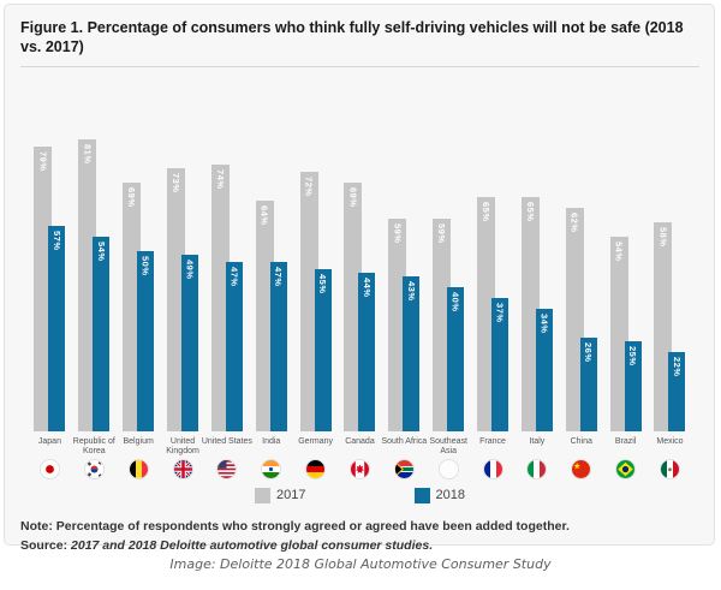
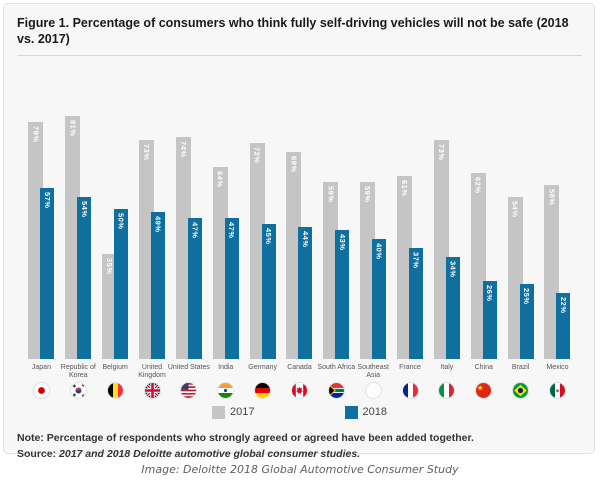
2017/Belgium: 69% -> 35%
2017/France: 65% -> 61%
2017/Italy: 65% -> 73%
